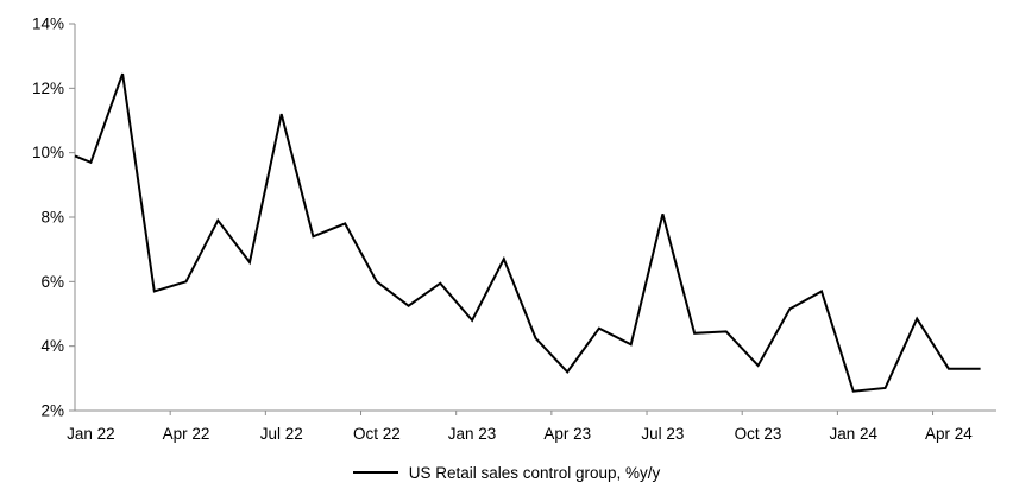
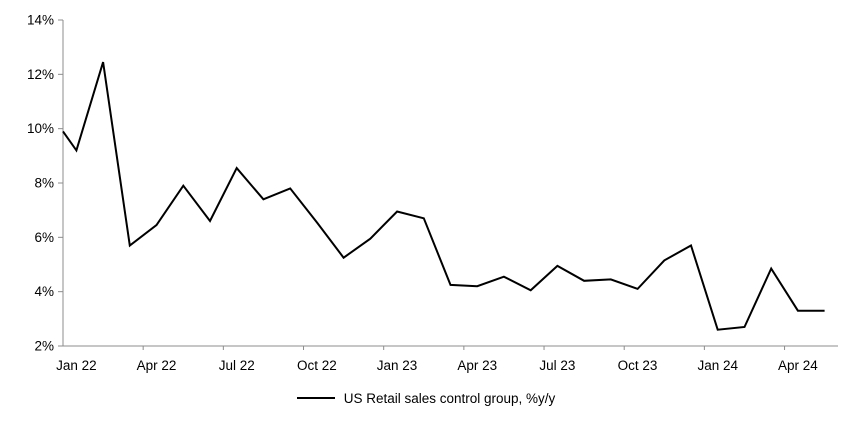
Jan 22: 9.7% -> 9.2%
Apr 22: 6.0% -> 6.5%
Jul 22: 11.2% -> 8.6%
Oct 22: 6.0% -> 6.5%
Jan 23: 4.8% -> 7.0%
Apr 23: 3.2% -> 4.2%
Jul 23: 8.1% -> 5.0%
Oct 23: 3.4% -> 4.1%
